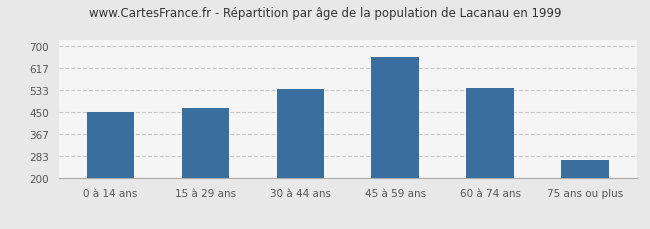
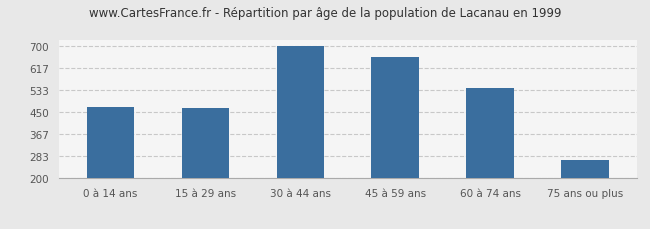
0 à 14 ans: 450 -> 470
30 à 44 ans: 535 -> 698
